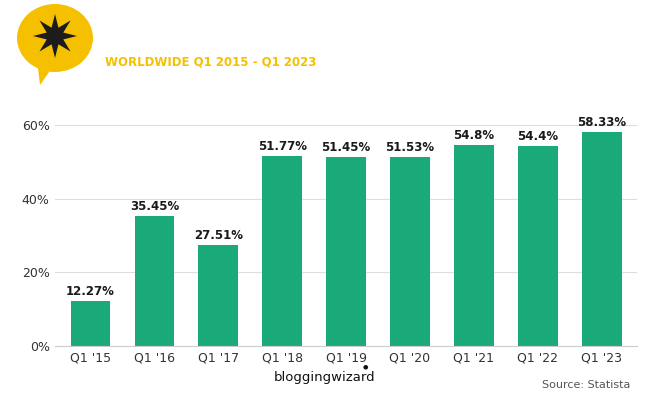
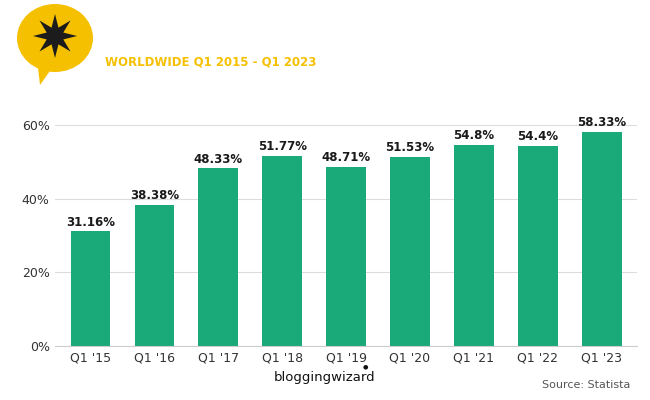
Q1 '15: 12.27% -> 31.16%
Q1 '16: 35.45% -> 38.38%
Q1 '17: 27.51% -> 48.33%
Q1 '19: 51.45% -> 48.71%
